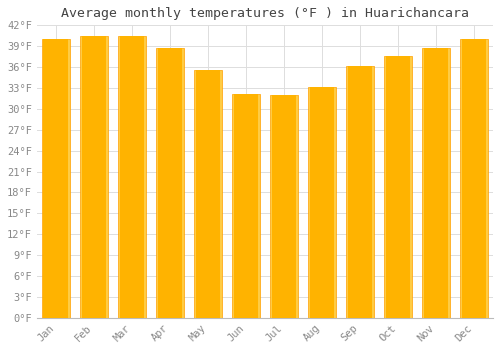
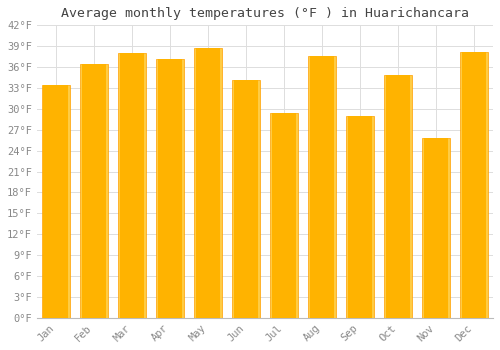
Jan: 40.1°F -> 33.4°F
Feb: 40.5°F -> 36.4°F
Mar: 40.5°F -> 38.0°F
Apr: 38.7°F -> 37.2°F
May: 35.6°F -> 38.8°F
Jun: 32.2°F -> 34.2°F
Jul: 32.0°F -> 29.4°F
Aug: 33.1°F -> 37.6°F
Sep: 36.1°F -> 29.0°F
Oct: 37.6°F -> 34.8°F
Nov: 38.7°F -> 25.8°F
Dec: 40.1°F -> 38.2°F
